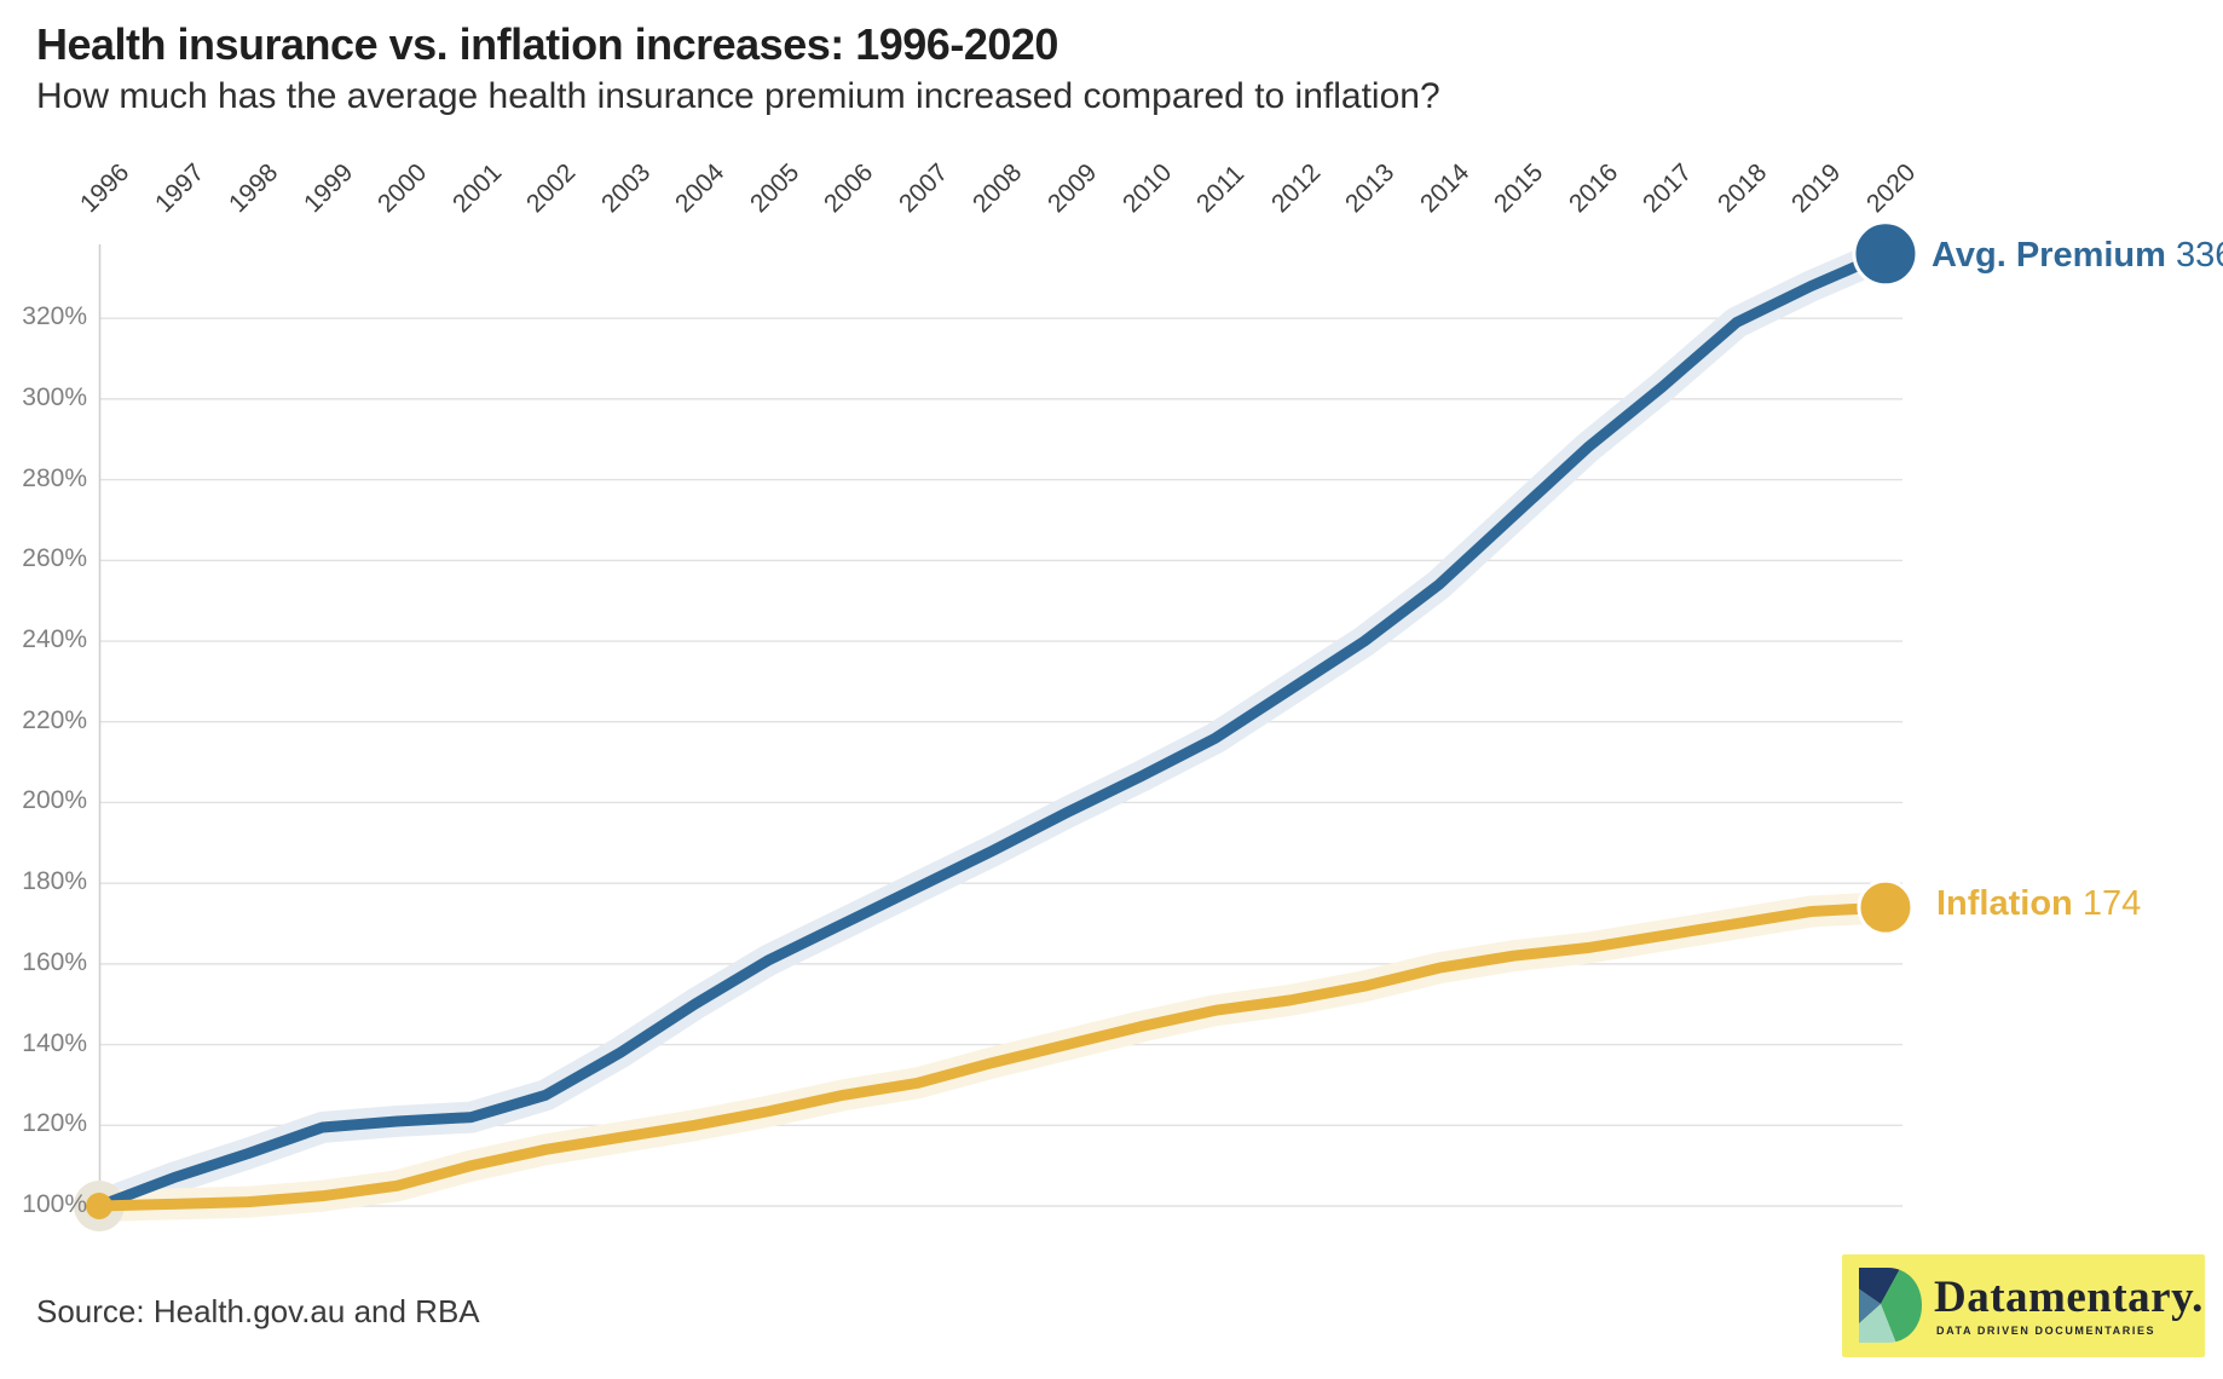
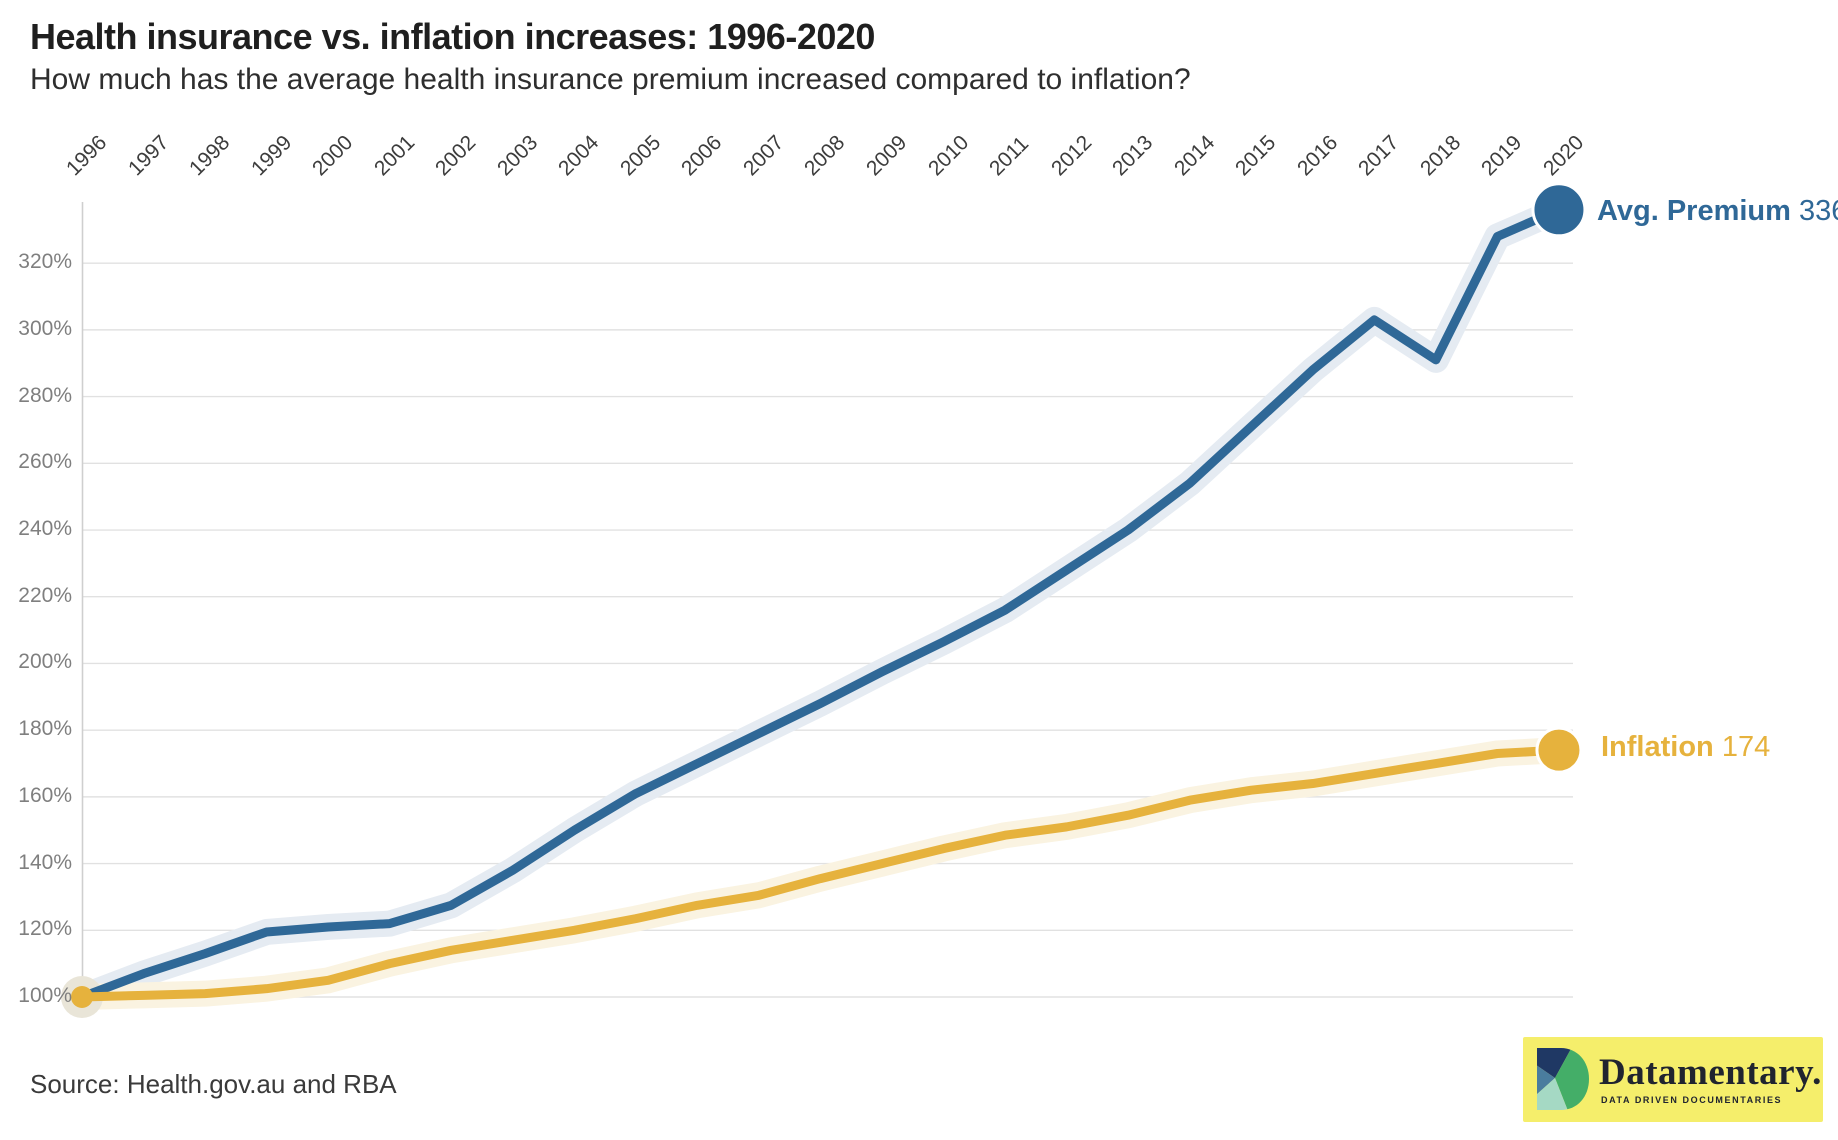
Avg. Premium/2018: 319% -> 291%
